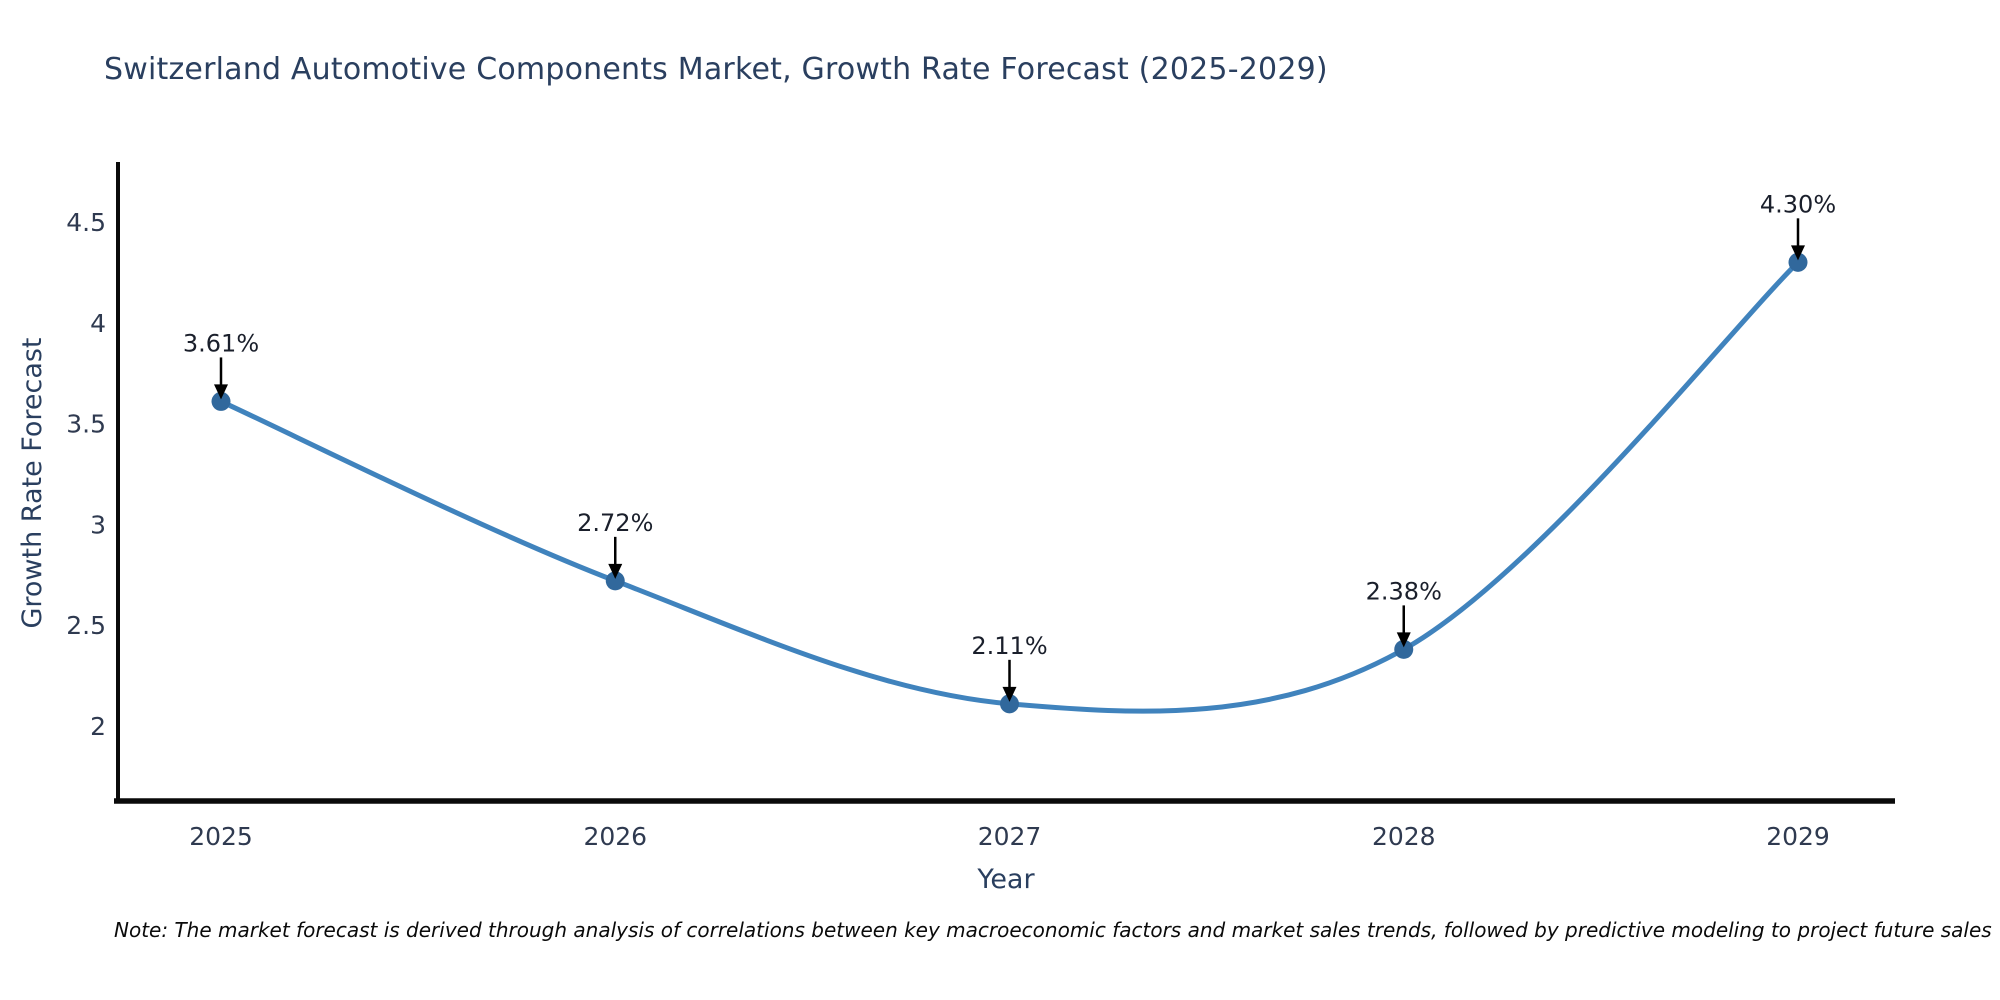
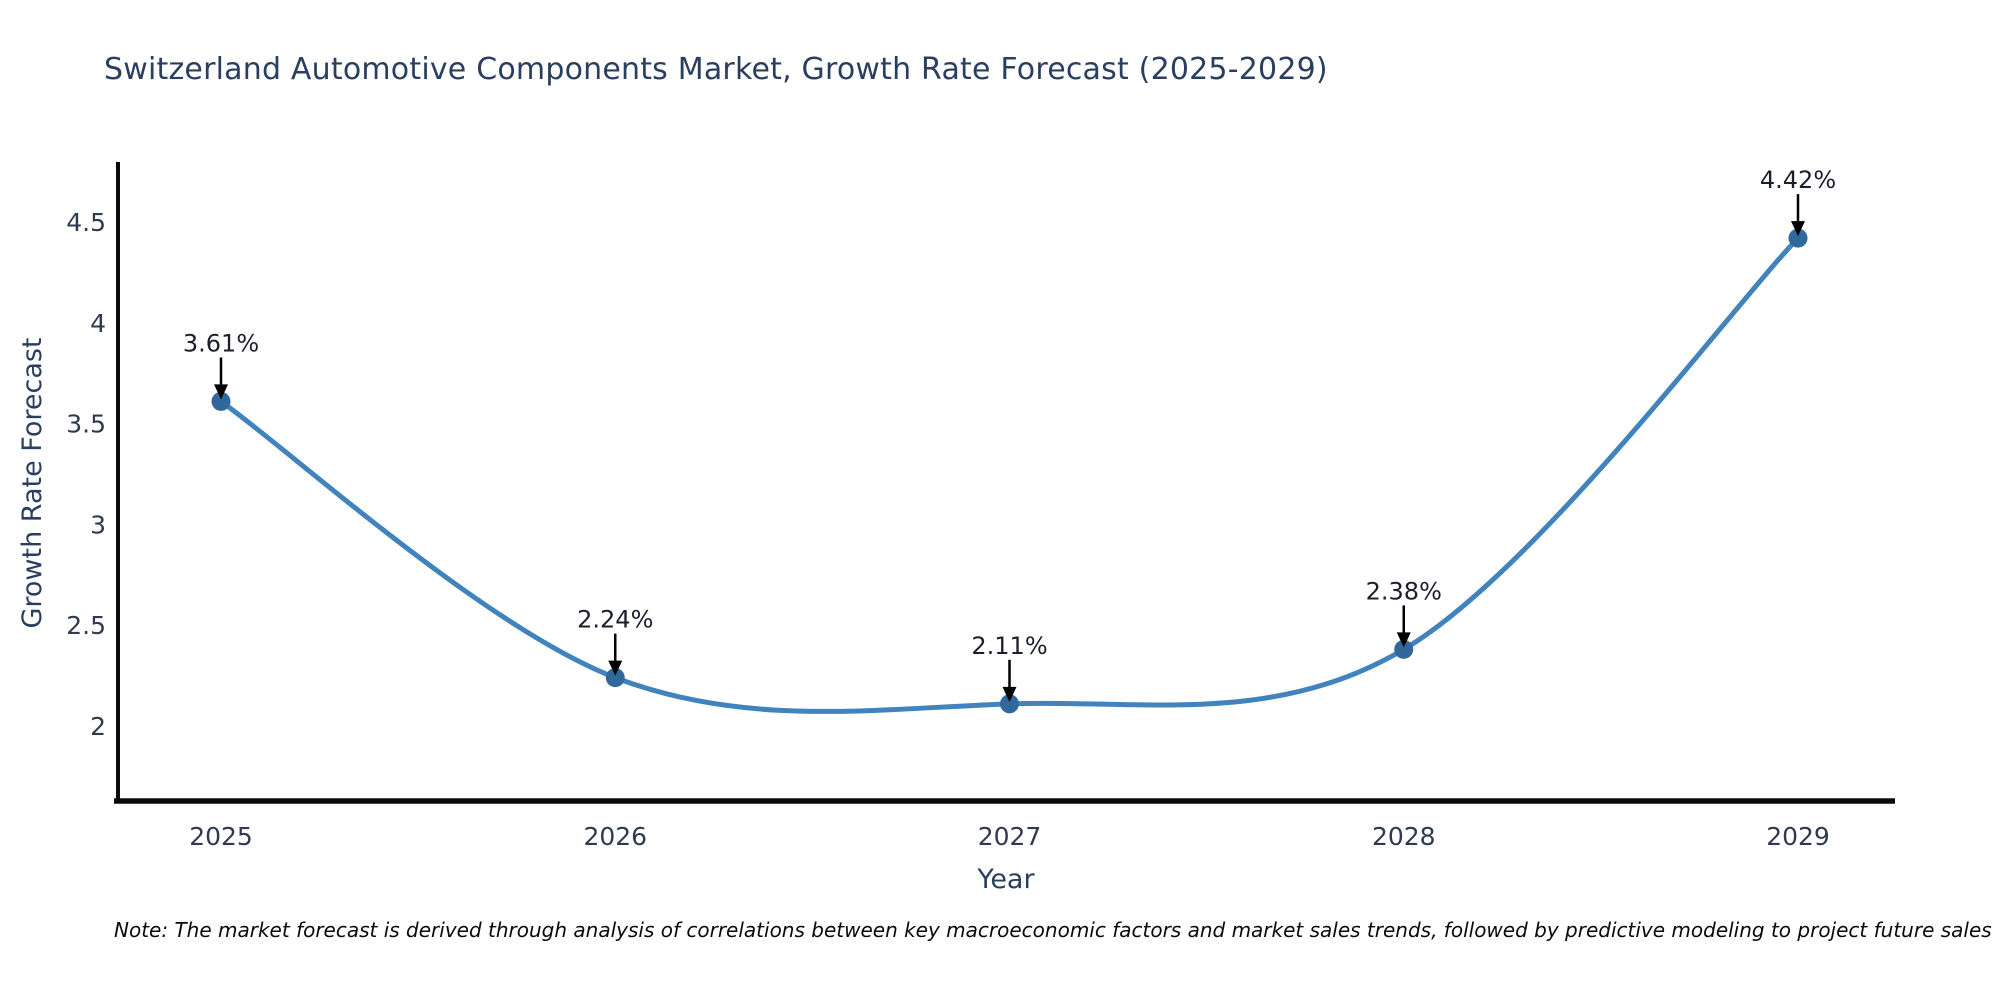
2026: 2.72% -> 2.24%
2029: 4.30% -> 4.42%
